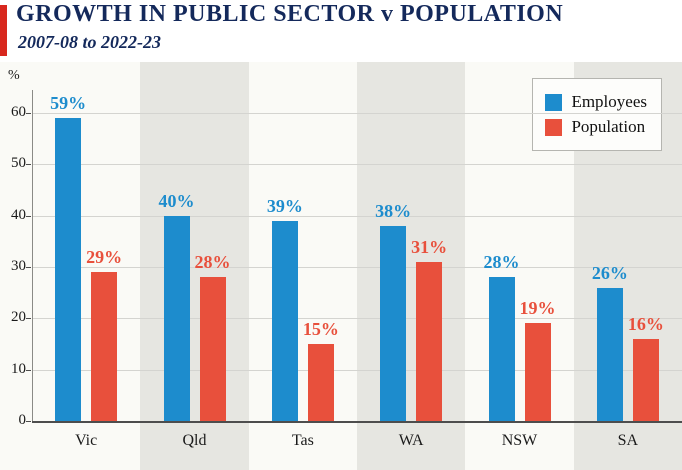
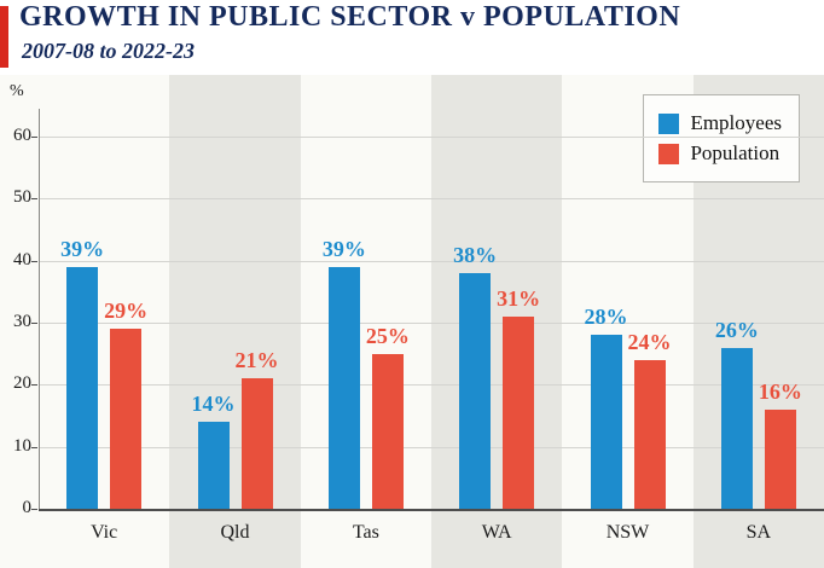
Employees/Vic: 59% -> 39%
Employees/Qld: 40% -> 14%
Population/Qld: 28% -> 21%
Population/Tas: 15% -> 25%
Population/NSW: 19% -> 24%
